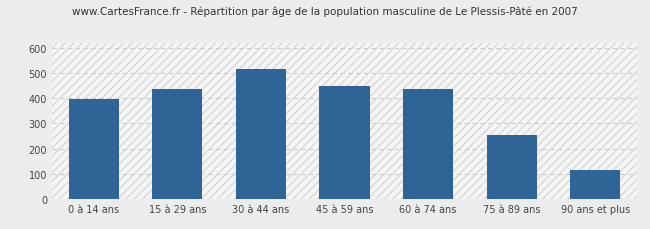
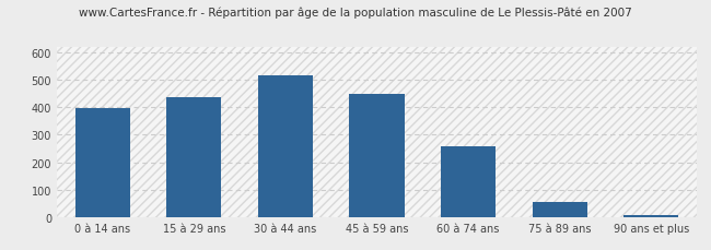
60 à 74 ans: 435 -> 260
75 à 89 ans: 255 -> 57
90 ans et plus: 115 -> 8
